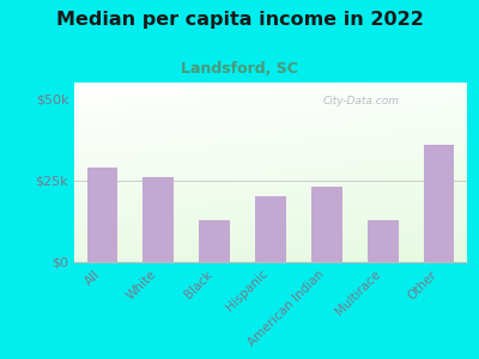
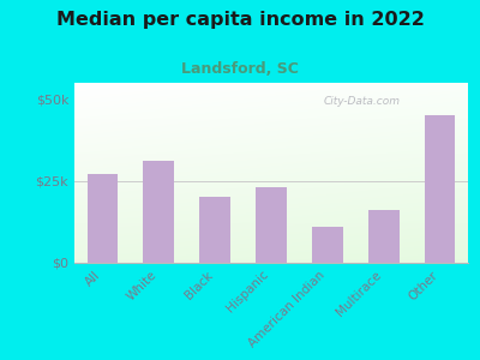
All: $29k -> $27k
White: $26k -> $31k
Black: $13k -> $20k
Hispanic: $20k -> $23k
American Indian: $23k -> $11k
Multirace: $13k -> $16k
Other: $36k -> $45k
